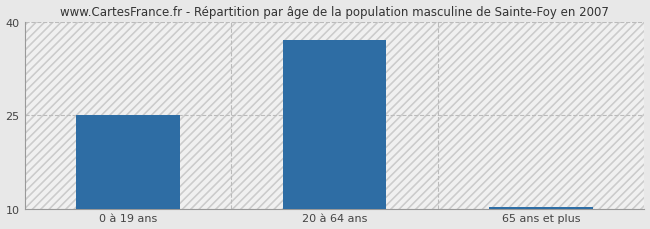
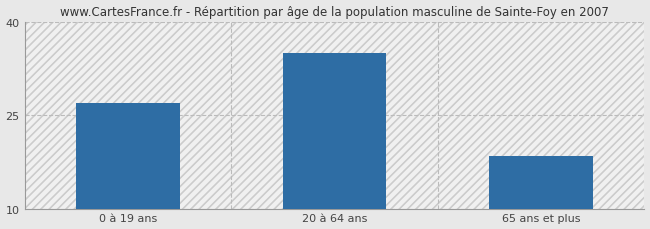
0 à 19 ans: 25.0 -> 27.0
20 à 64 ans: 37.0 -> 35.0
65 ans et plus: 10.2 -> 18.4
